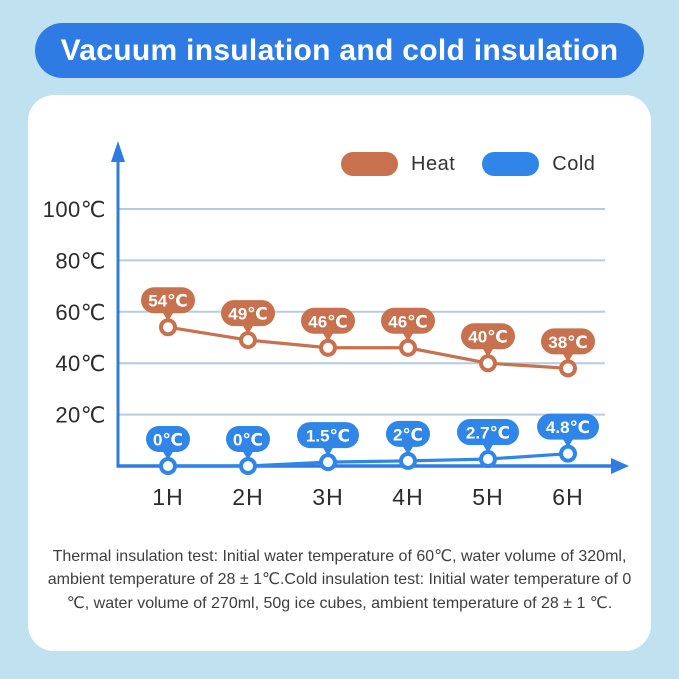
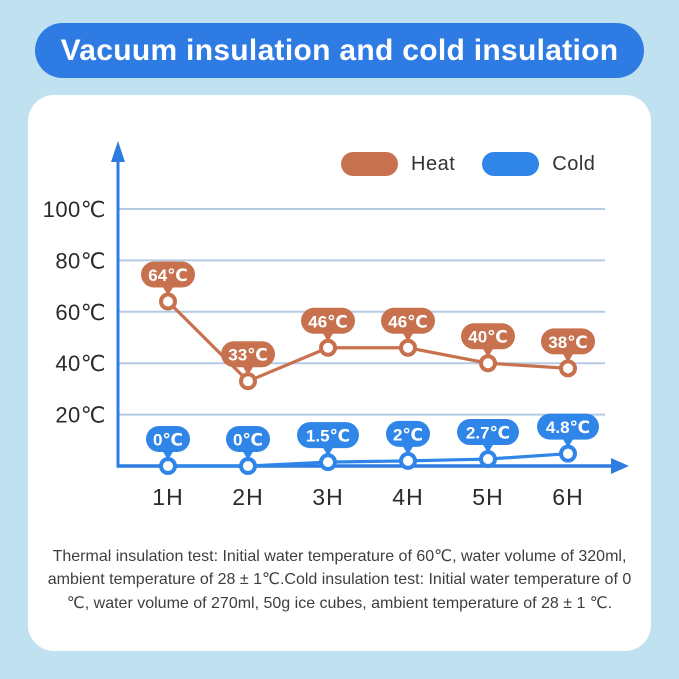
Heat/1H: 54 -> 64
Heat/2H: 49 -> 33
